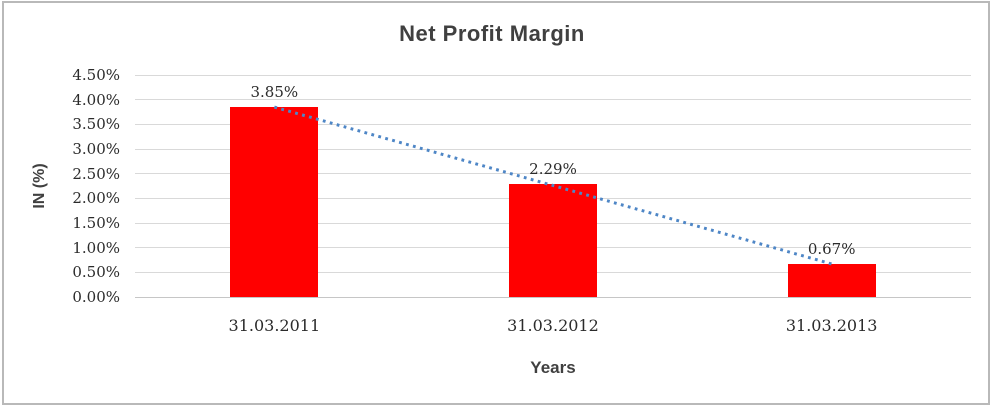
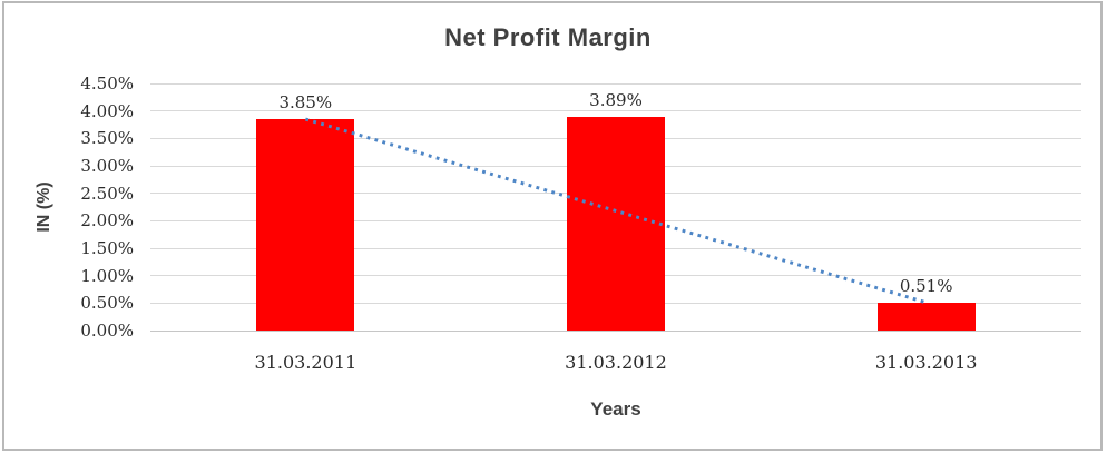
31.03.2012: 2.29% -> 3.89%
31.03.2013: 0.67% -> 0.51%
